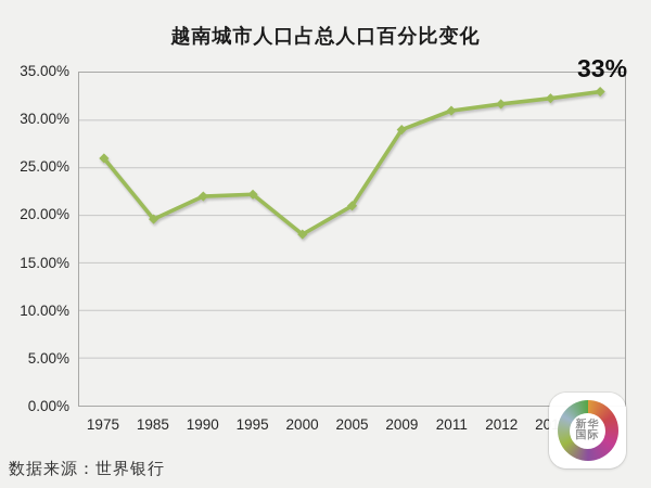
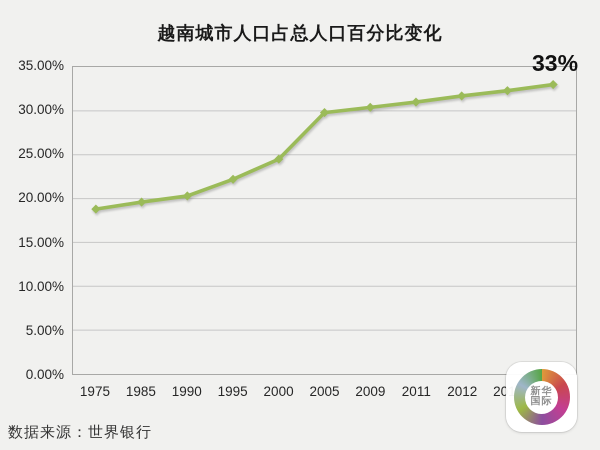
1975: 26% -> 19%
1990: 22% -> 20%
2000: 18% -> 24%
2005: 21% -> 30%
2009: 29% -> 30%
